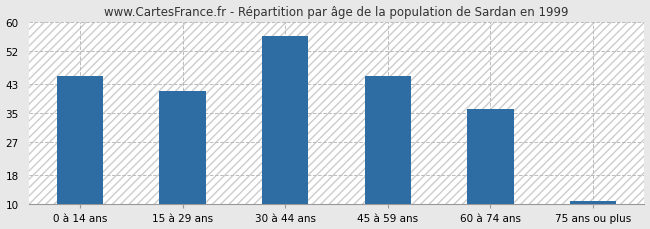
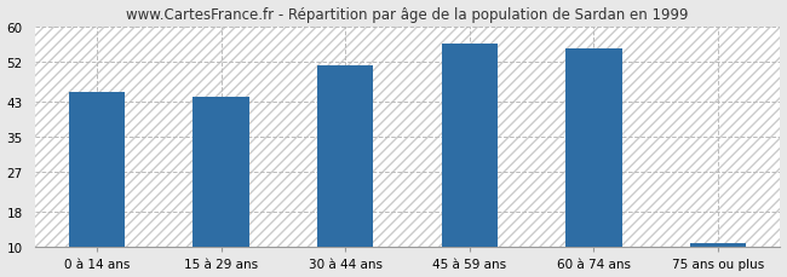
15 à 29 ans: 41 -> 44
30 à 44 ans: 56 -> 51
45 à 59 ans: 45 -> 56
60 à 74 ans: 36 -> 55
